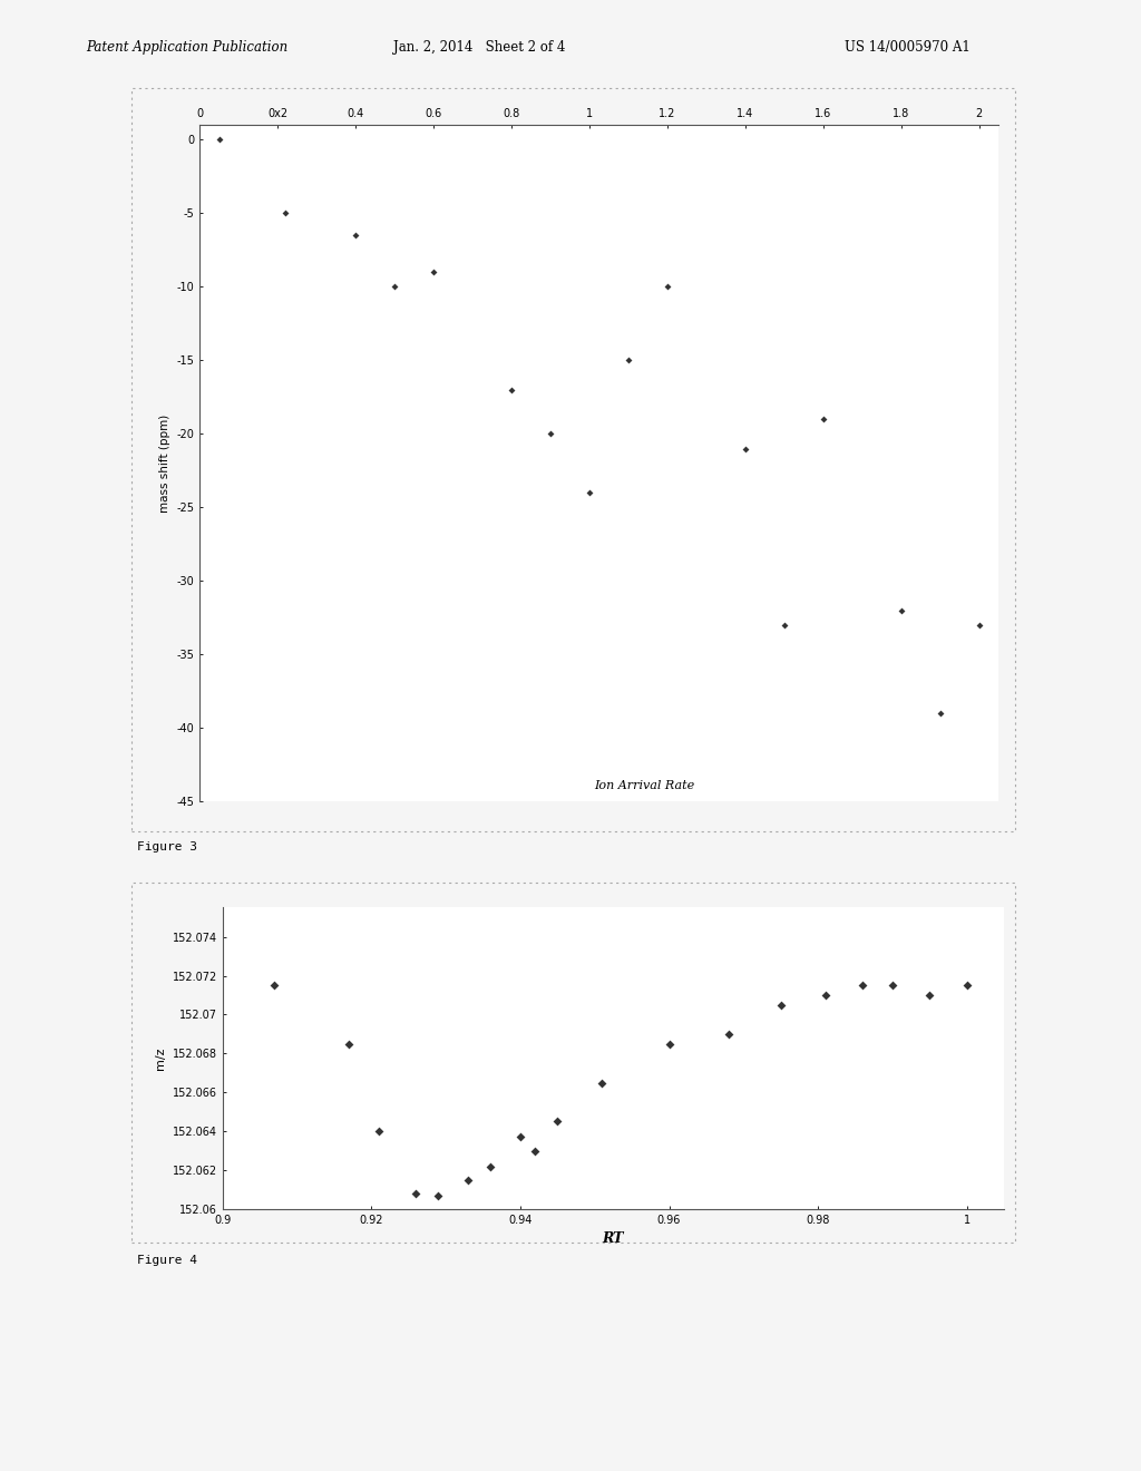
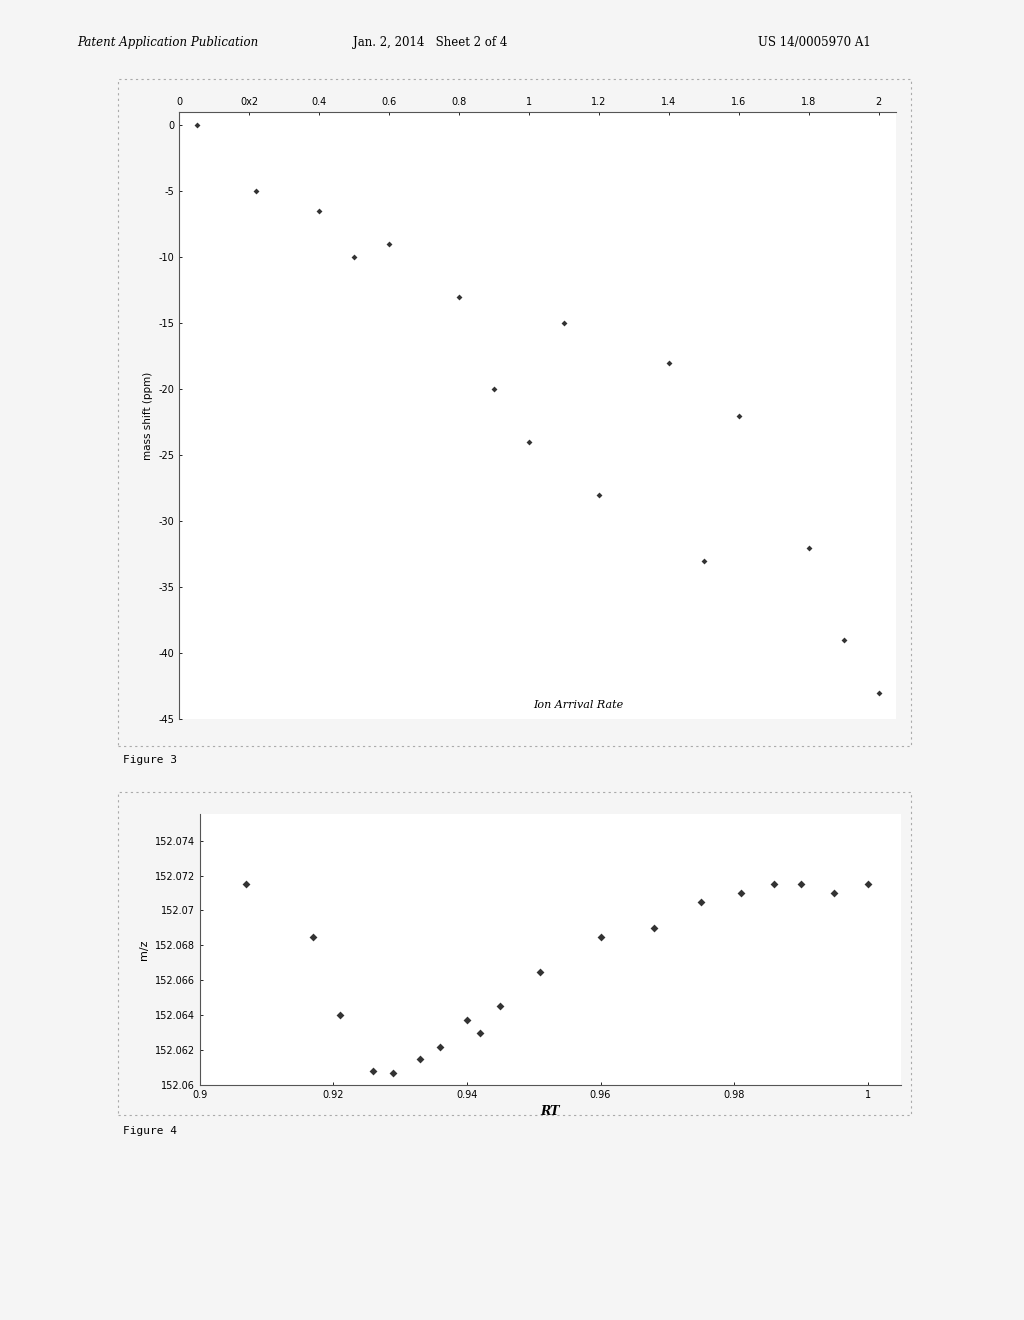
0.8: -17.0 -> -13.0
1.2: -10.0 -> -28.0
1.4: -21.0 -> -18.0
1.6: -19.0 -> -22.0
2: -33.0 -> -43.0
